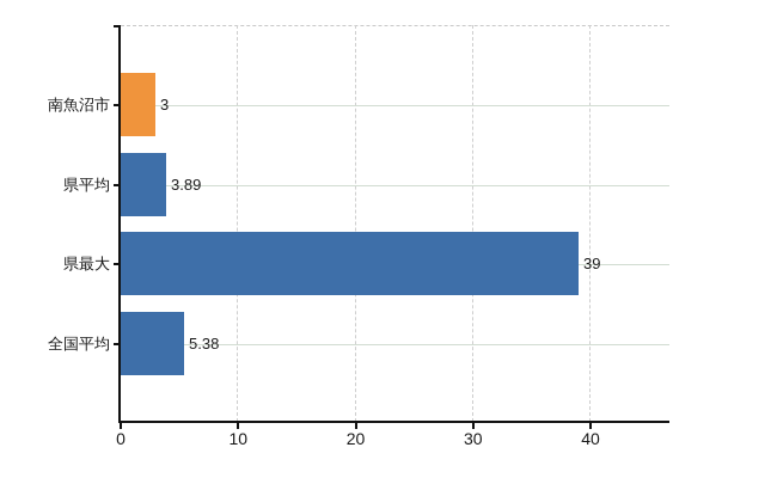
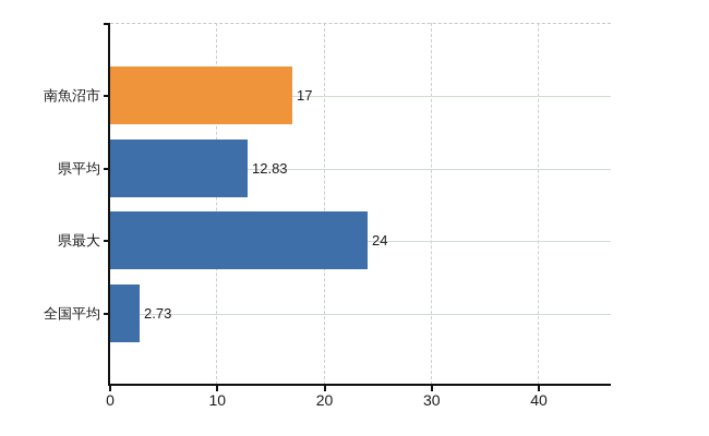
南魚沼市: 3 -> 17
県平均: 3.89 -> 12.83
県最大: 39 -> 24
全国平均: 5.38 -> 2.73
